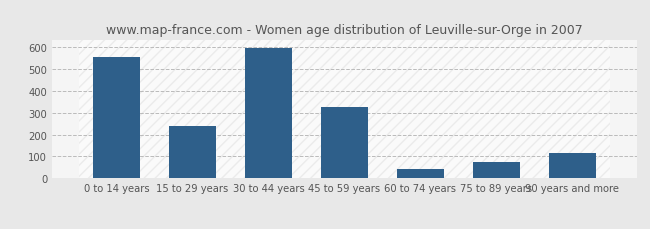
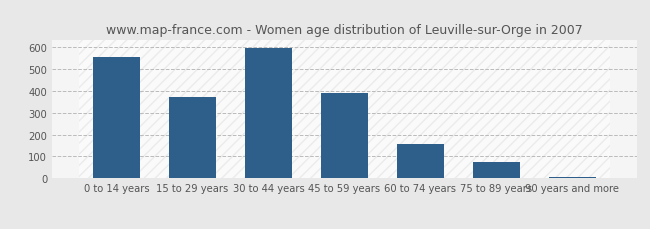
15 to 29 years: 240 -> 372
45 to 59 years: 325 -> 388
60 to 74 years: 45 -> 155
90 years and more: 115 -> 8
